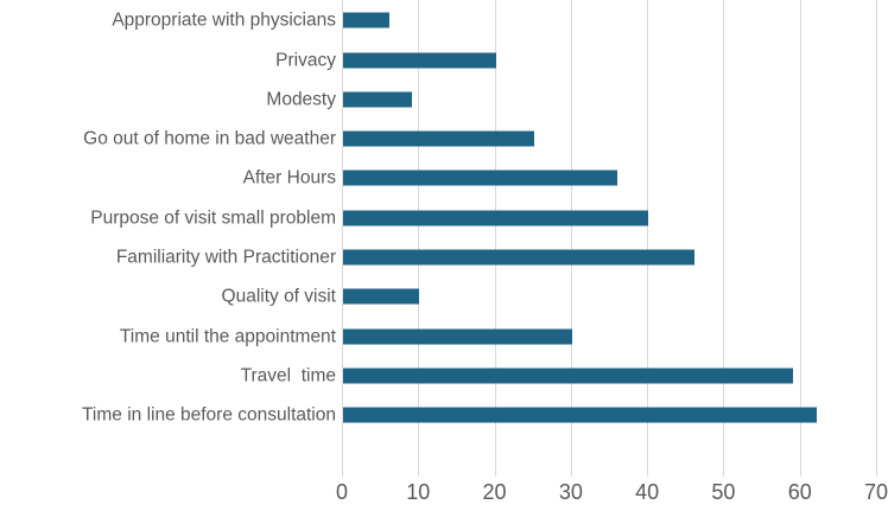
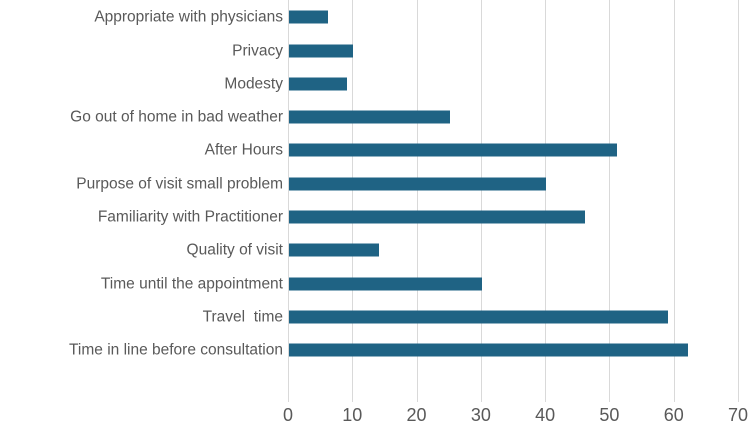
Privacy: 20 -> 10
After Hours: 36 -> 51
Quality of visit: 10 -> 14
